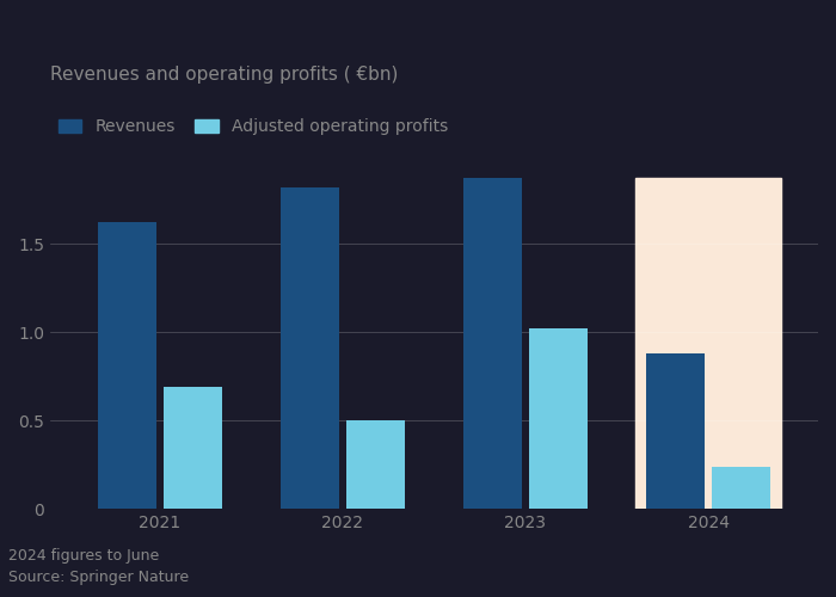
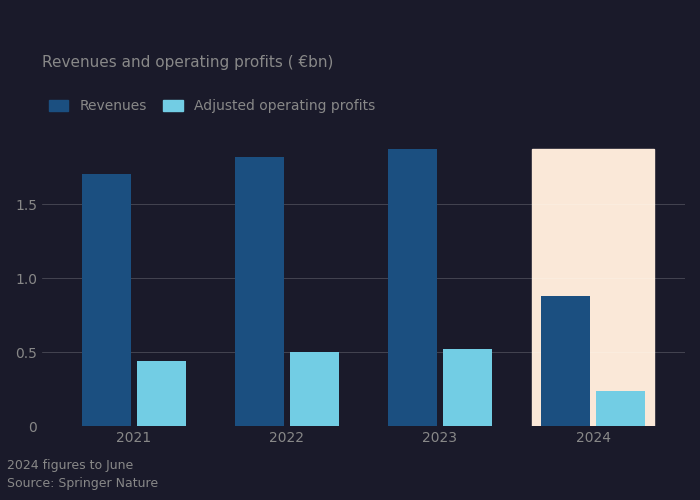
Revenues/2021: 1.62 -> 1.70
Adjusted operating profits/2021: 0.69 -> 0.44
Adjusted operating profits/2023: 1.02 -> 0.52
